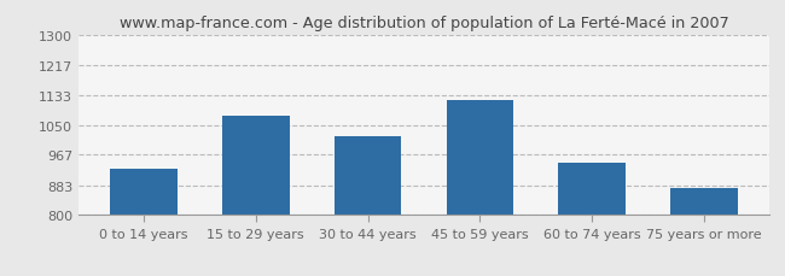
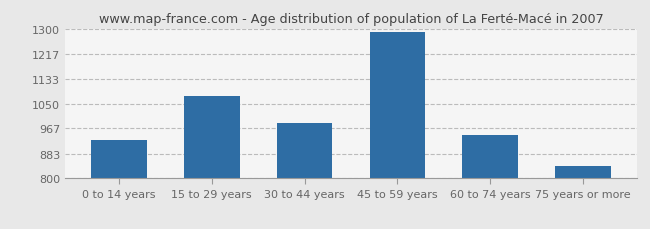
30 to 44 years: 1020 -> 985
45 to 59 years: 1120 -> 1290
75 years or more: 875 -> 840
